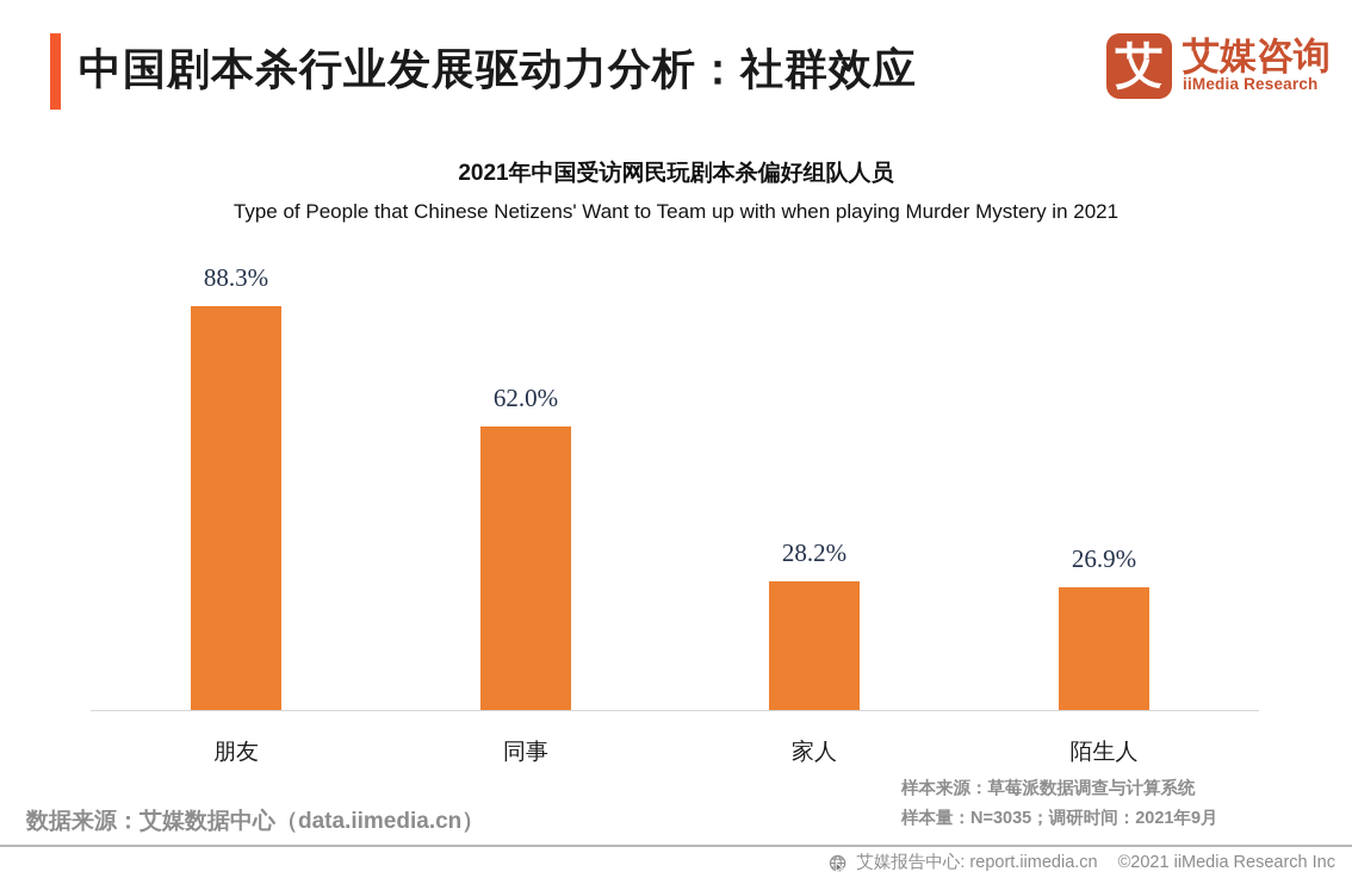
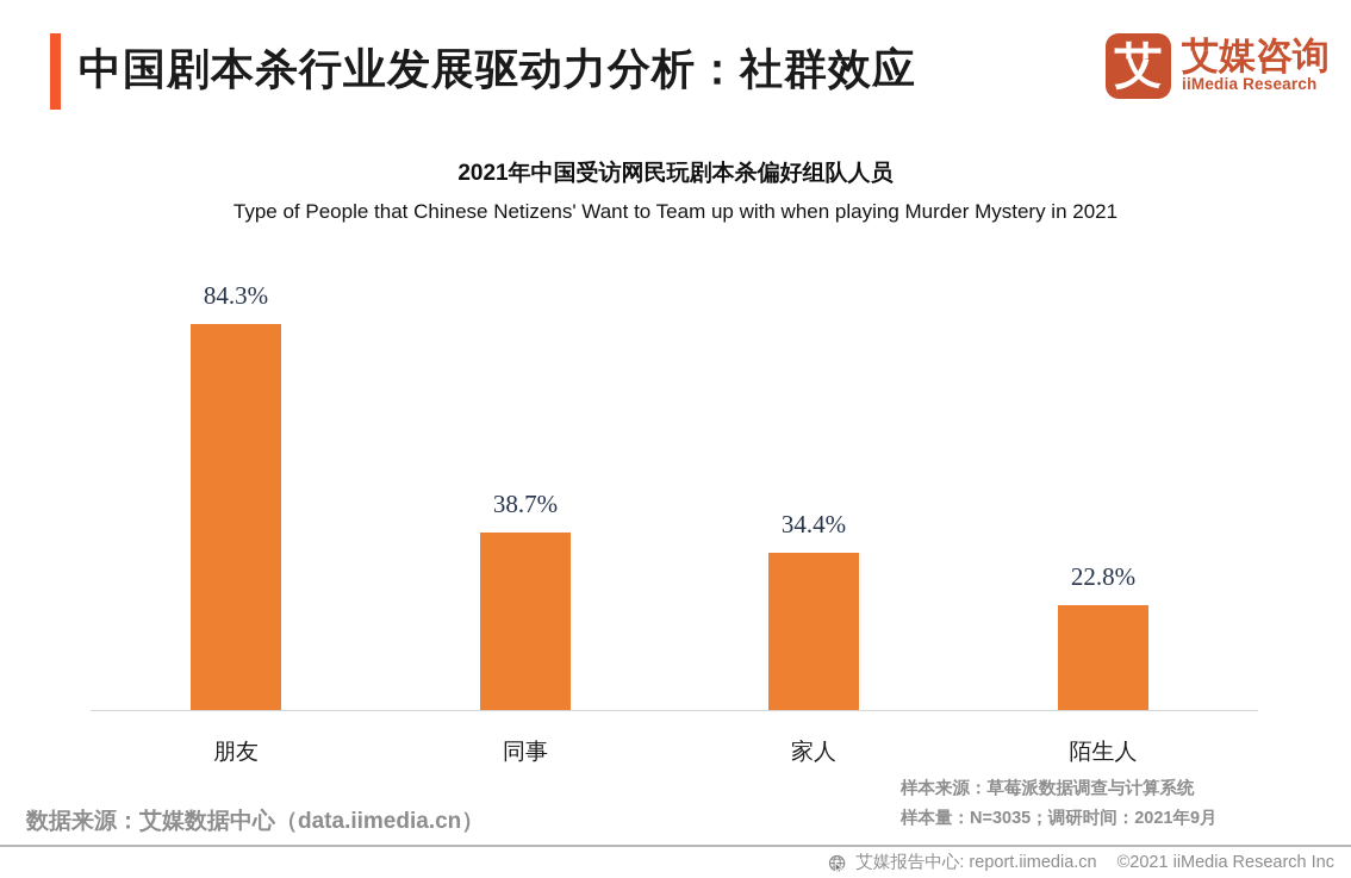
朋友: 88.3% -> 84.3%
同事: 62.0% -> 38.7%
家人: 28.2% -> 34.4%
陌生人: 26.9% -> 22.8%
